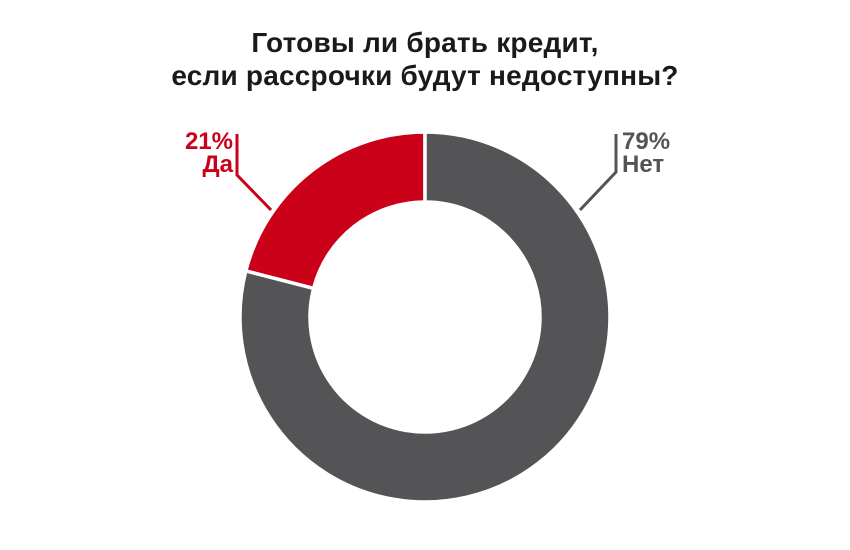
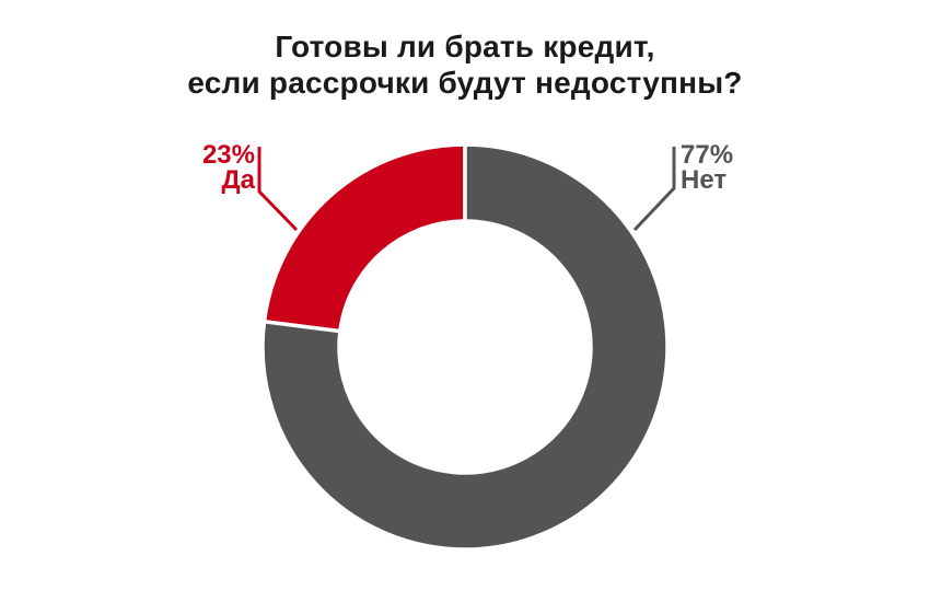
Да: 21% -> 23%
Нет: 79% -> 77%
